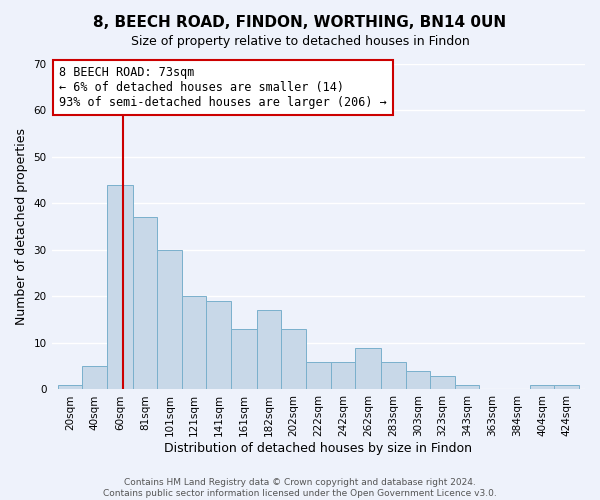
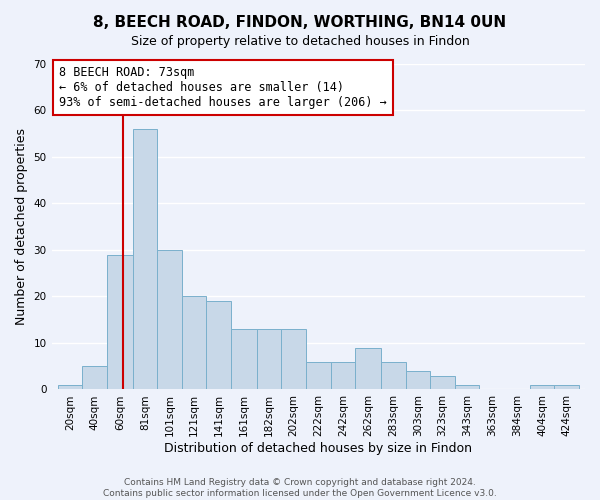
60sqm: 44 -> 29
81sqm: 37 -> 56
182sqm: 17 -> 13
